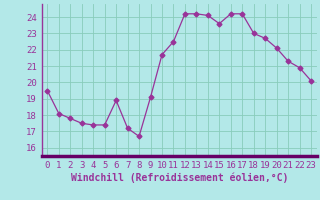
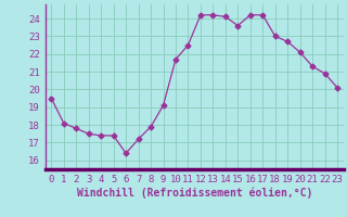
6: 18.9 -> 16.4
8: 16.7 -> 17.9
